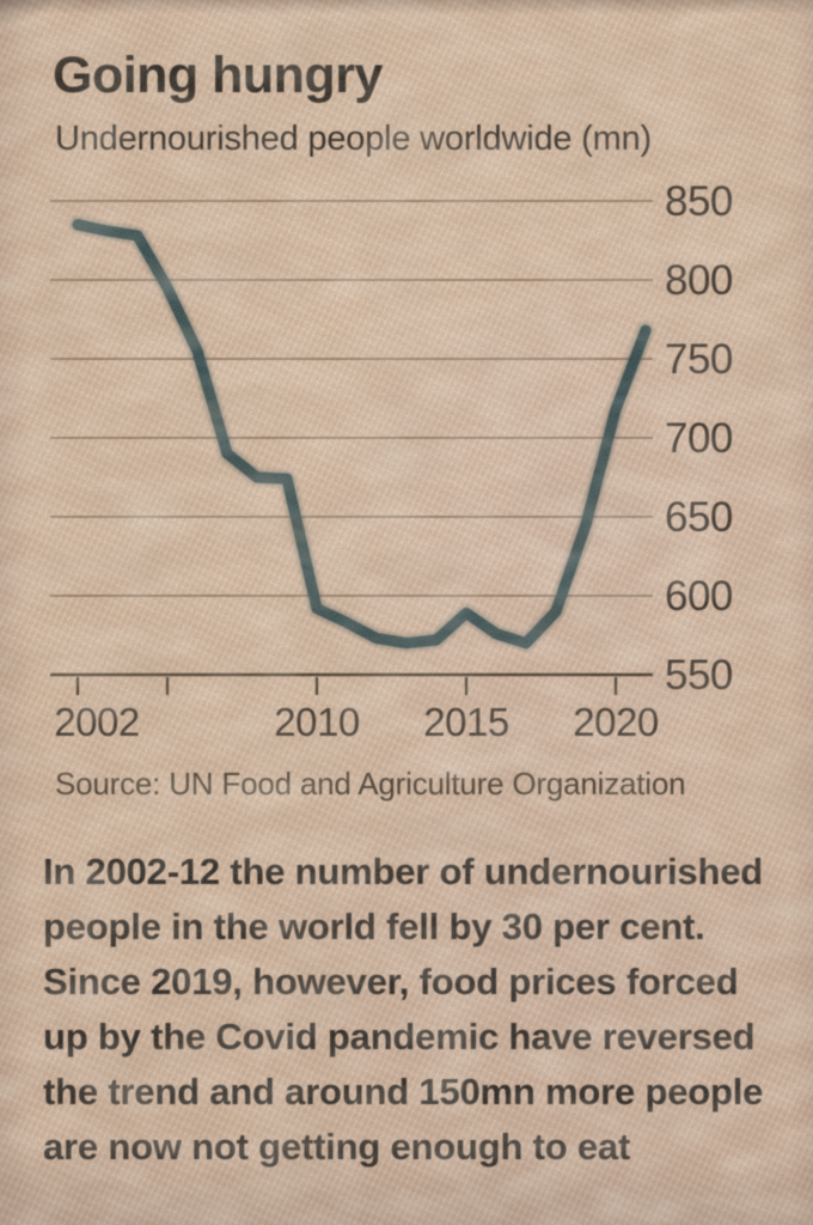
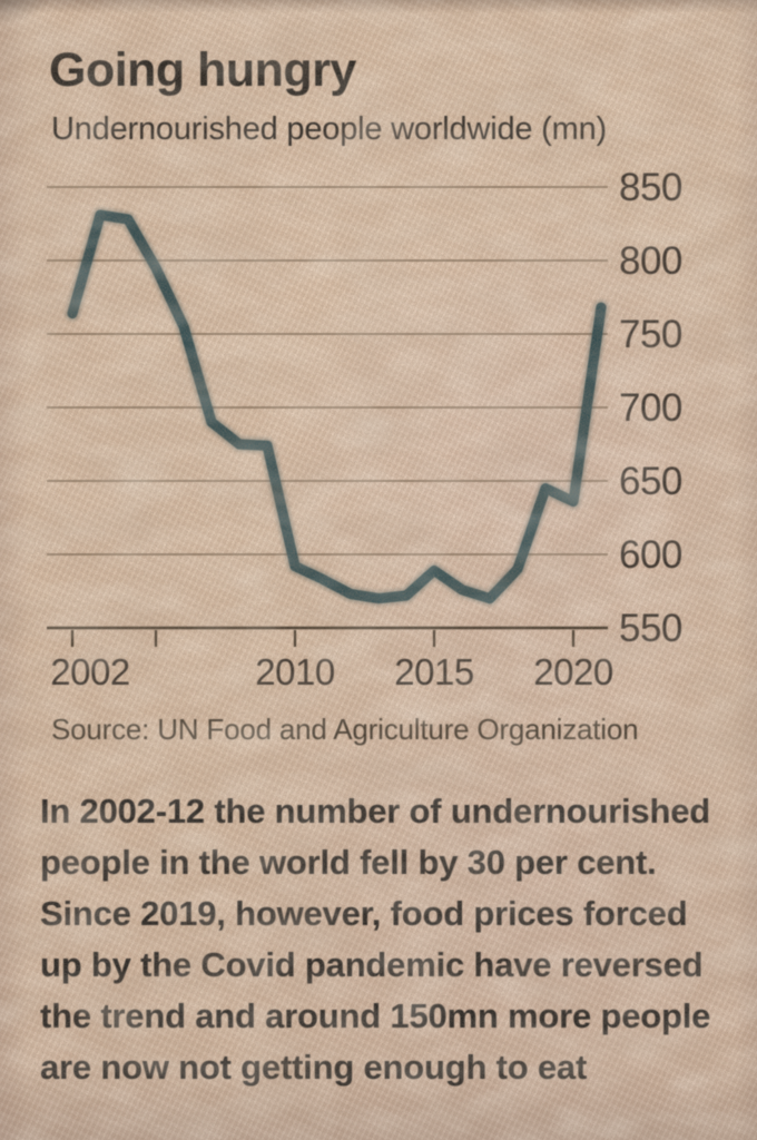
2002: 835 -> 764
2020: 718 -> 636
